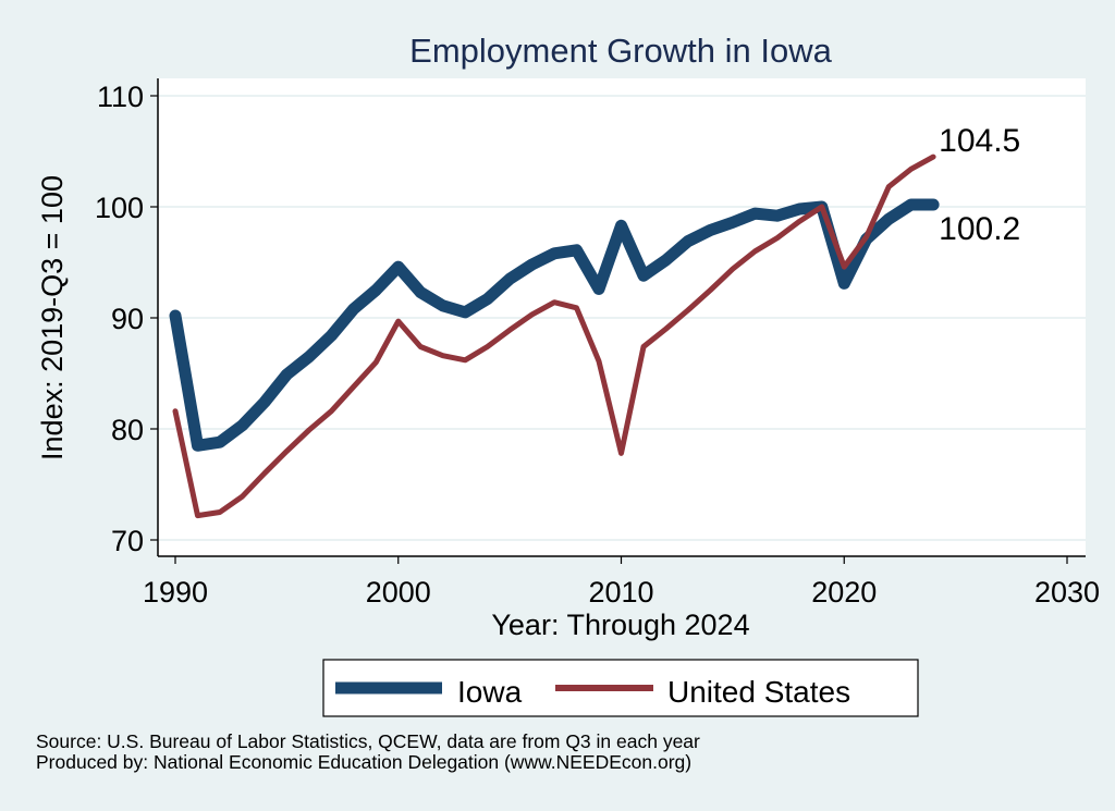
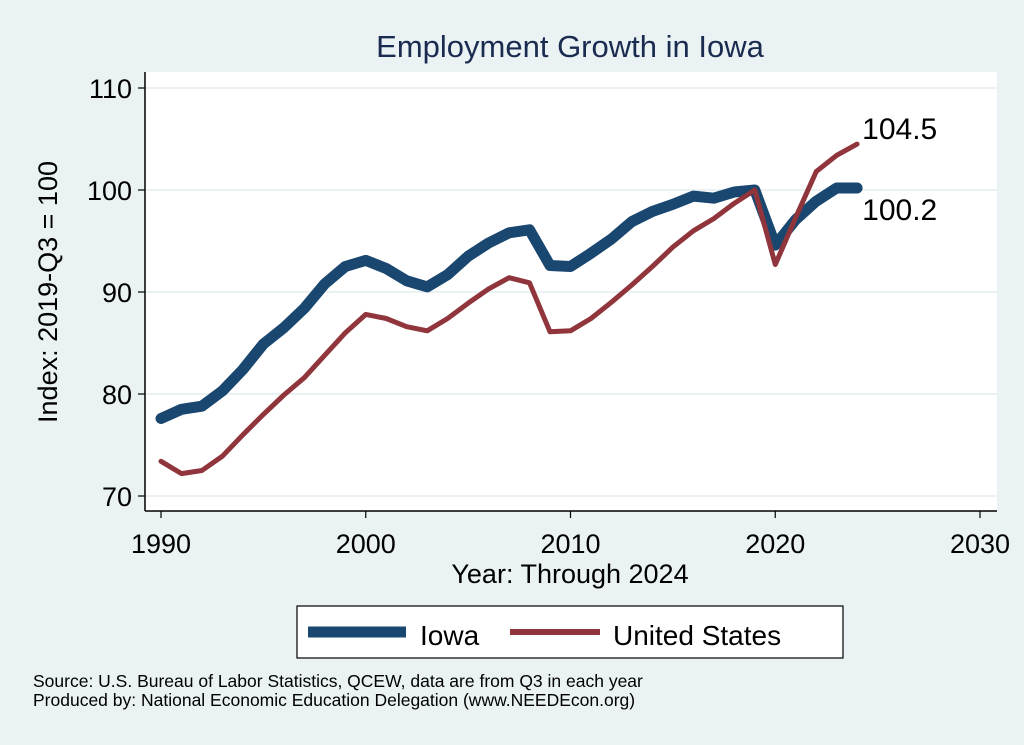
Iowa/1990: 90.2 -> 77.6
United States/1990: 81.6 -> 73.4
Iowa/2000: 94.6 -> 93.1
United States/2000: 89.7 -> 87.8
Iowa/2010: 98.3 -> 92.5
United States/2010: 77.8 -> 86.2
Iowa/2020: 93.1 -> 94.6
United States/2020: 94.6 -> 92.7
